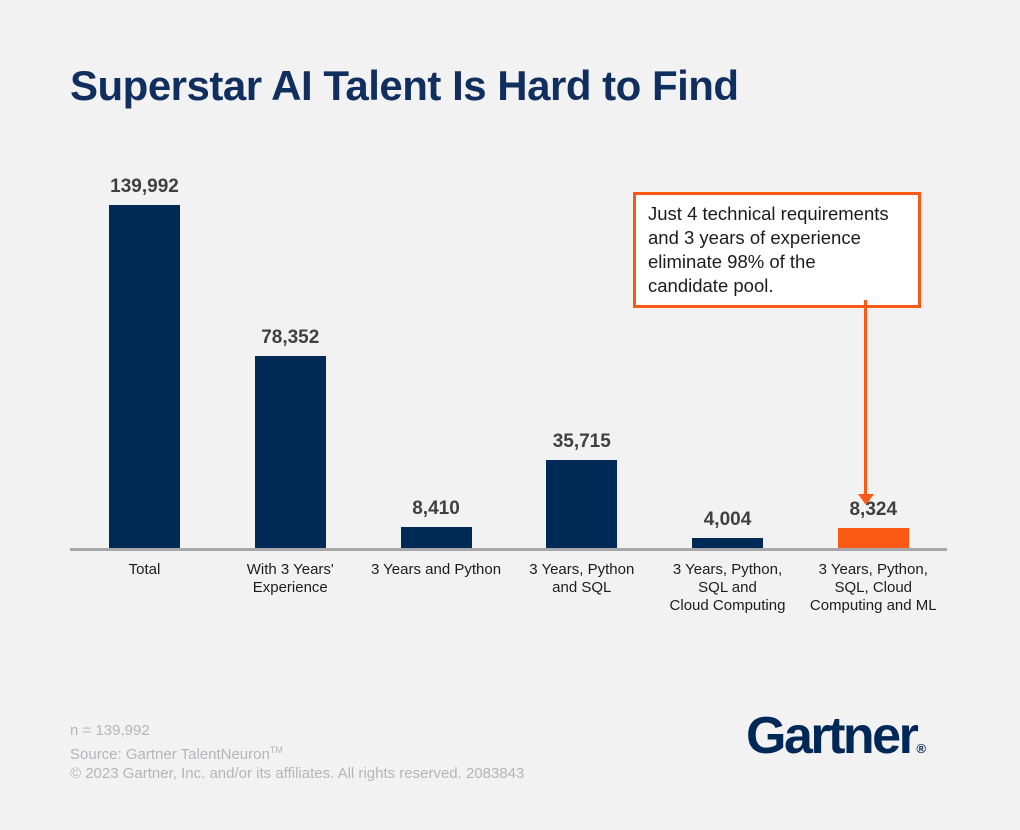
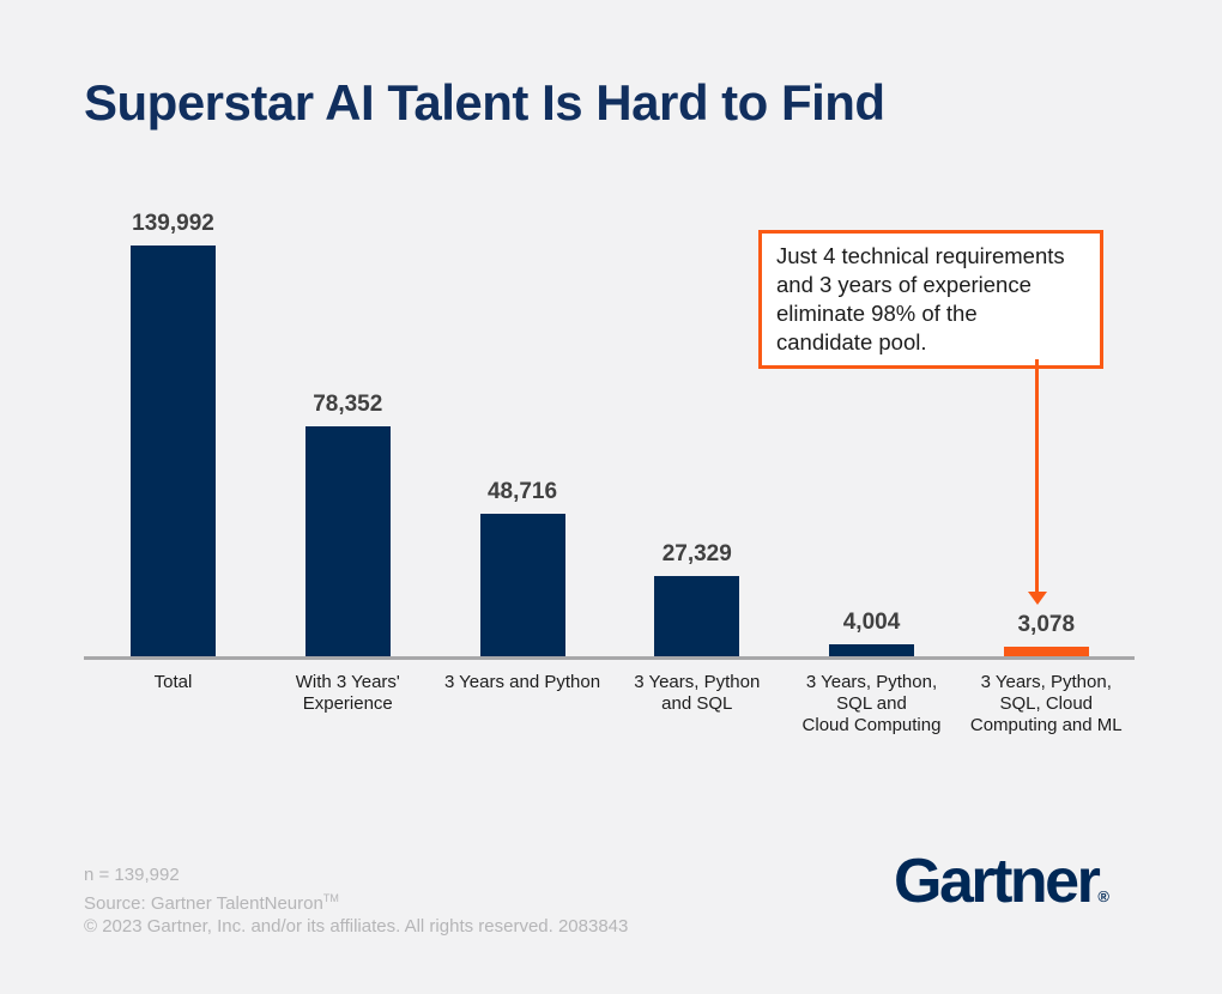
3 Years and Python: 8,410 -> 48,716
3 Years, Python and SQL: 35,715 -> 27,329
3 Years, Python, SQL, Cloud Computing and ML: 8,324 -> 3,078
